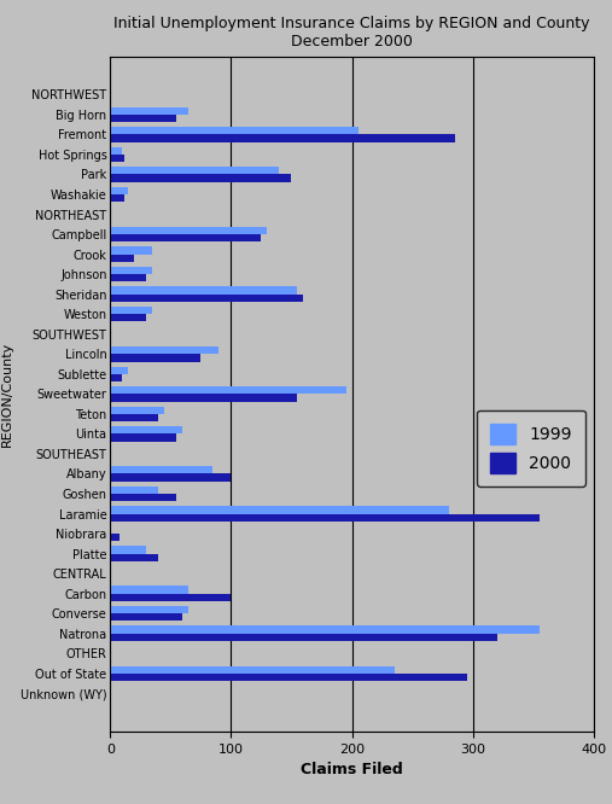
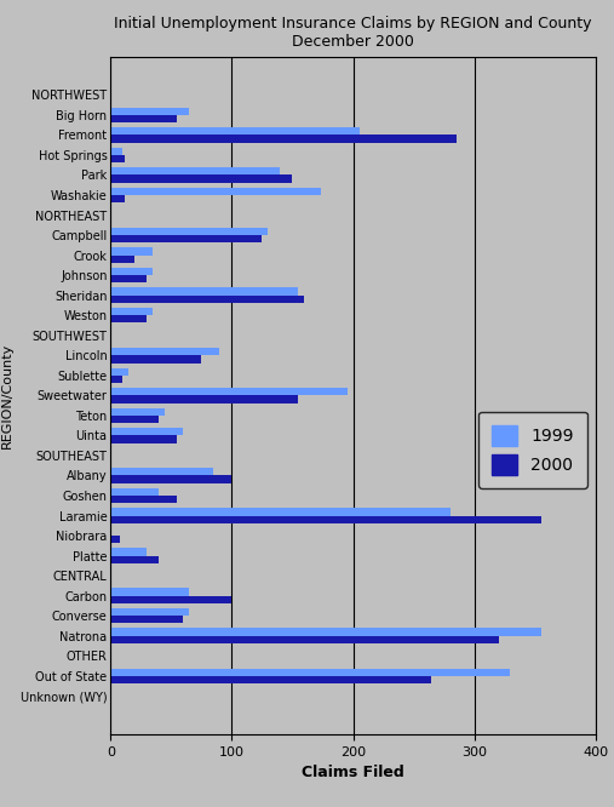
1999/Washakie: 15 -> 174
1999/Out of State: 235 -> 329
2000/Out of State: 295 -> 264
